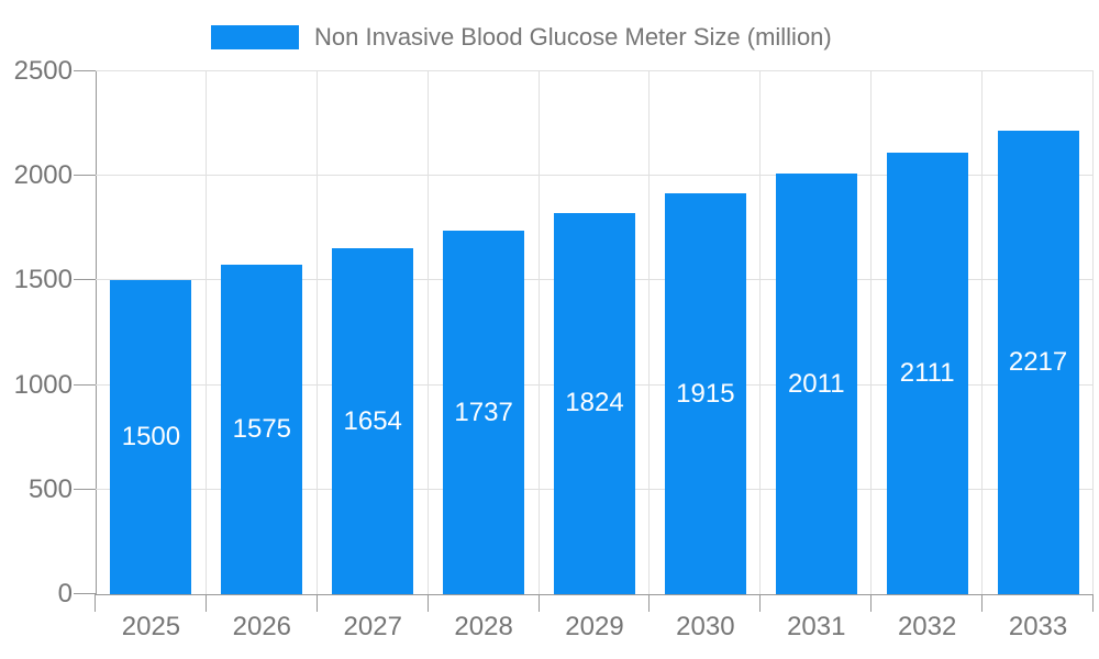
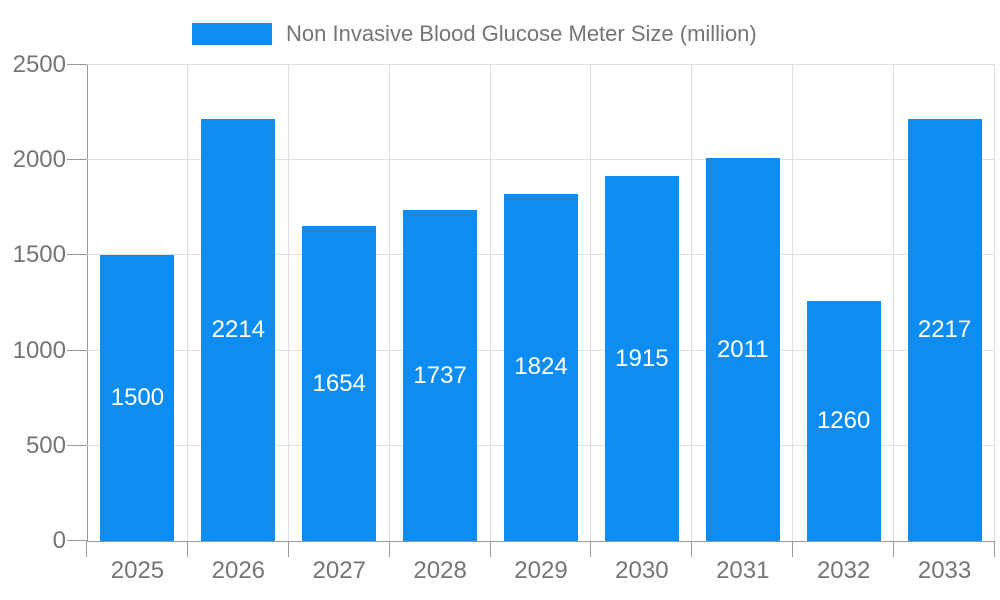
2026: 1575 -> 2214
2032: 2111 -> 1260
